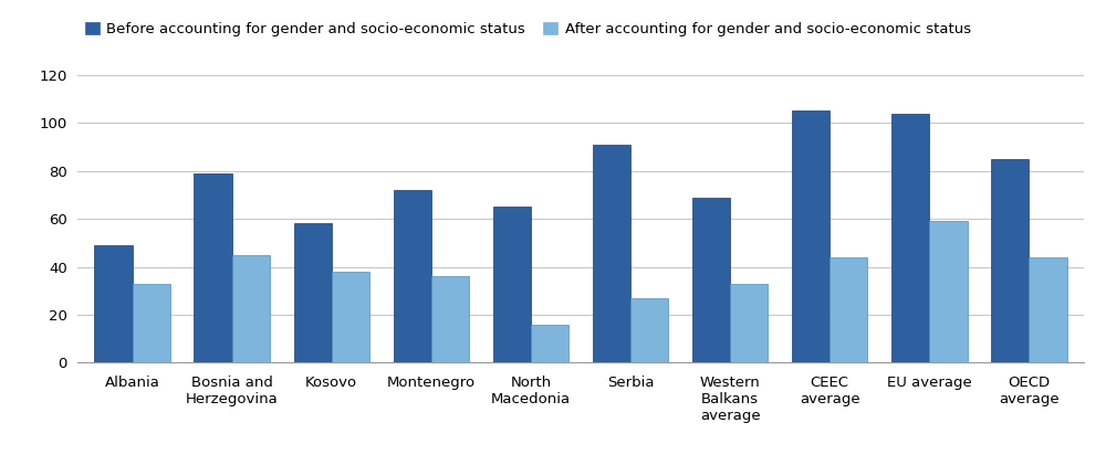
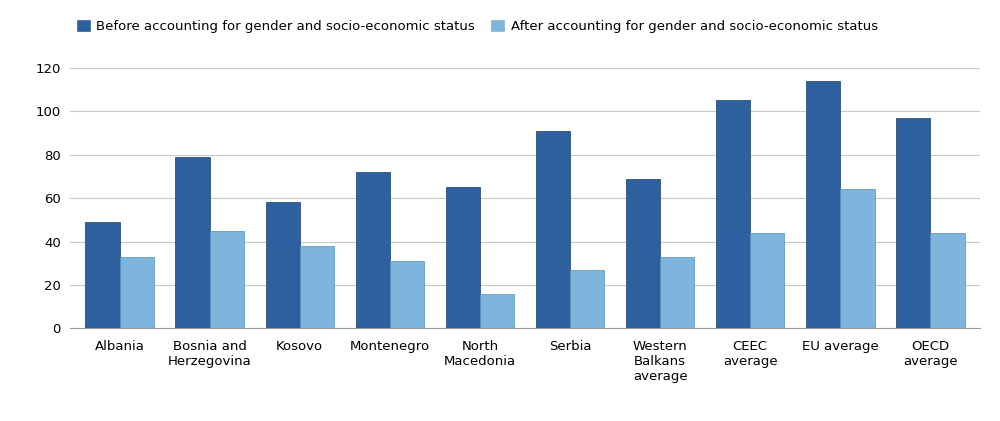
After accounting for gender and socio-economic status/Montenegro: 36 -> 31
Before accounting for gender and socio-economic status/EU average: 104 -> 114
After accounting for gender and socio-economic status/EU average: 59 -> 64
Before accounting for gender and socio-economic status/OECD average: 85 -> 97
